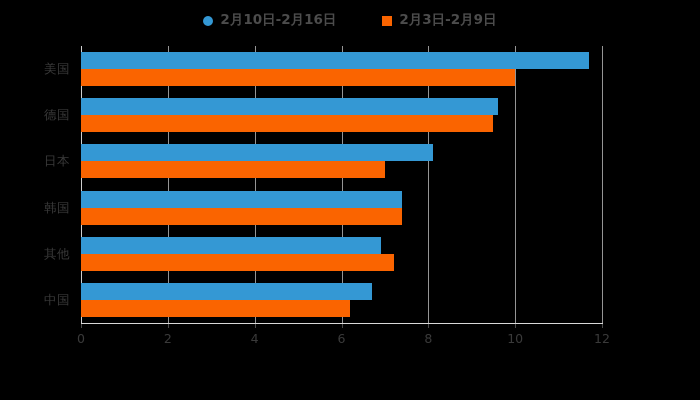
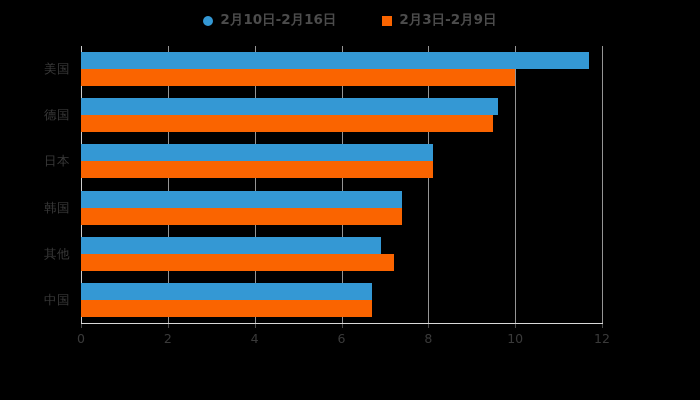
2月3日-2月9日/日本: 7.0 -> 8.1
2月3日-2月9日/中国: 6.2 -> 6.7
